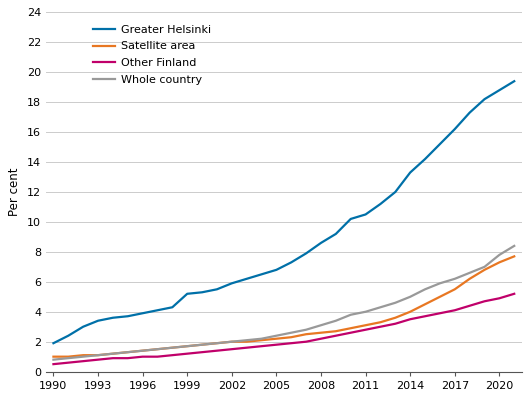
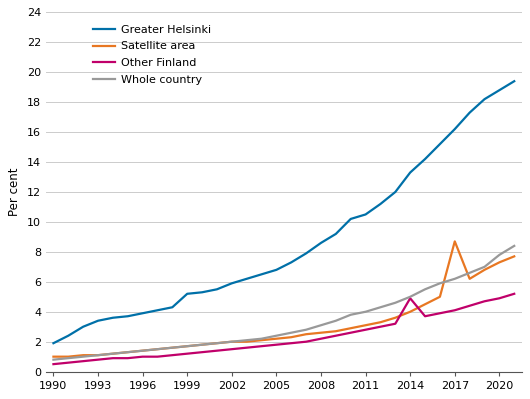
Other Finland/2014: 3.5 -> 4.9
Satellite area/2017: 5.5 -> 8.7
